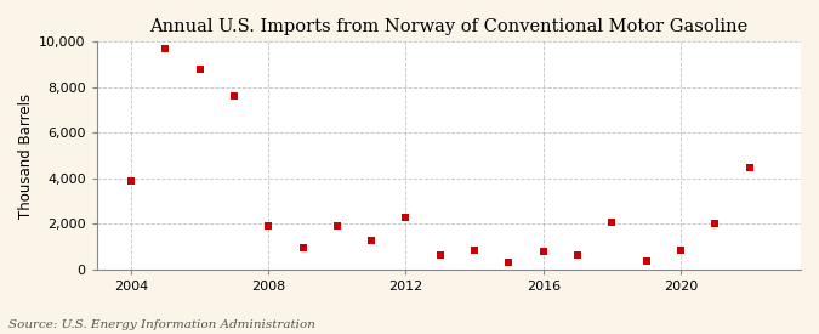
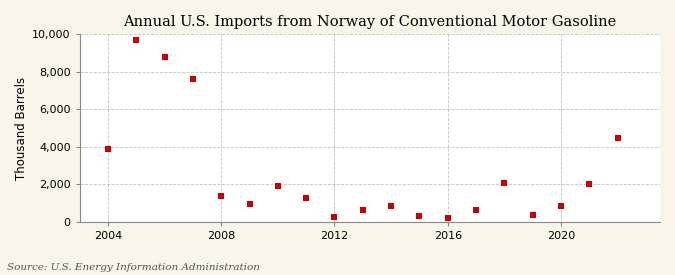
2008: 1,900 -> 1,400
2012: 2,300 -> 200
2016: 800 -> 200
